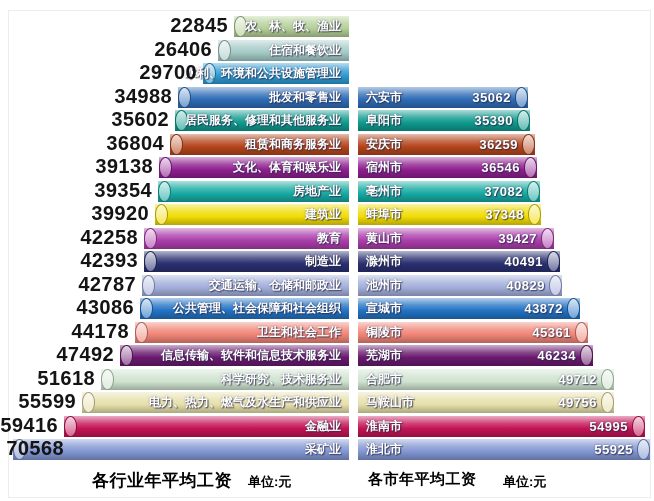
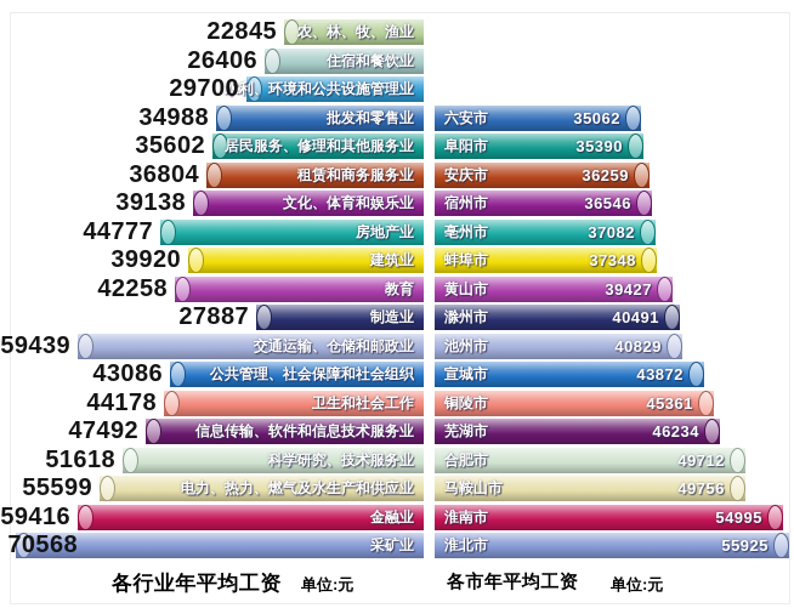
各行业年平均工资/房地产业: 39354 -> 44777
各行业年平均工资/制造业: 42393 -> 27887
各行业年平均工资/交通运输、仓储和邮政业: 42787 -> 59439
